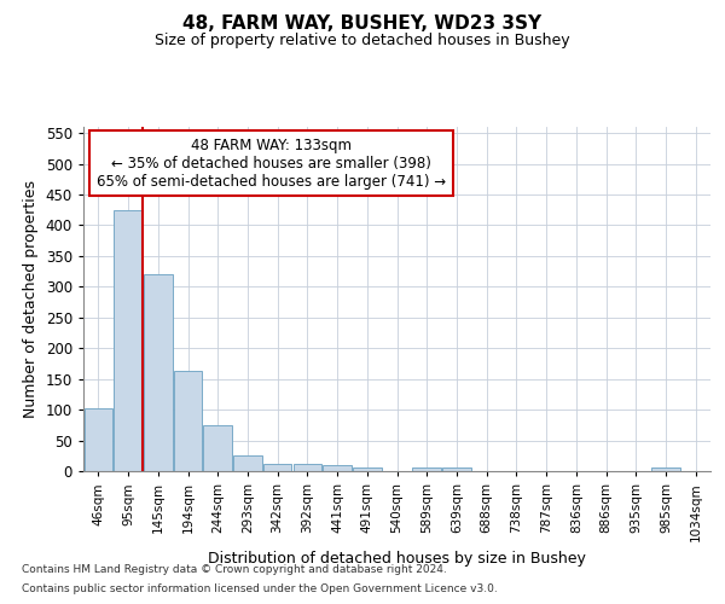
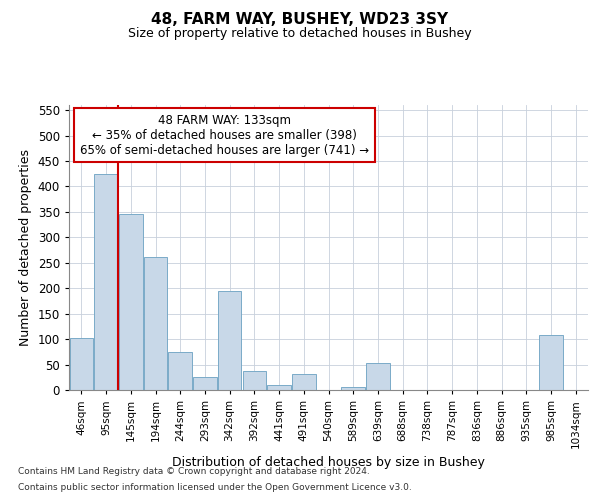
145sqm: 320 -> 346
194sqm: 163 -> 262
342sqm: 11 -> 194
392sqm: 11 -> 38
491sqm: 6 -> 32
639sqm: 5 -> 54
985sqm: 5 -> 108
